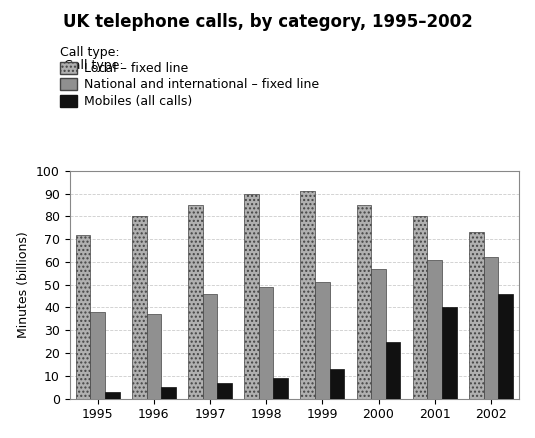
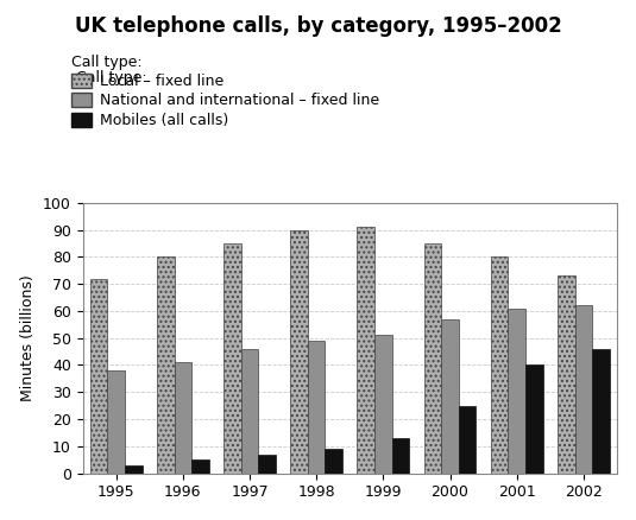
National and international – fixed line/1996: 37 -> 41
